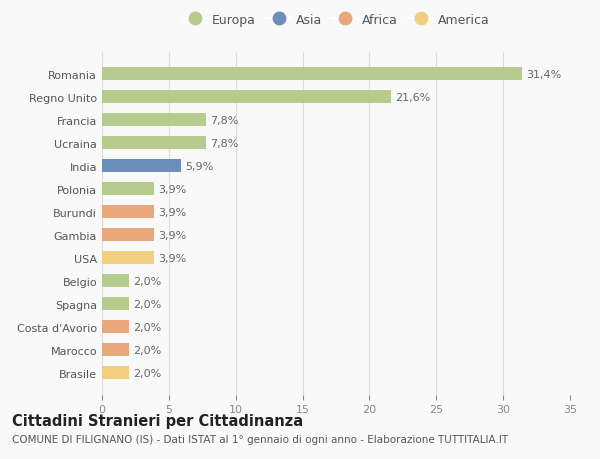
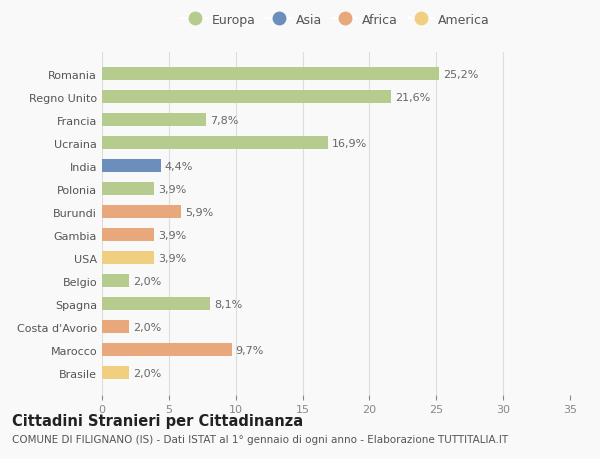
Romania: 31,4% -> 25,2%
Ucraina: 7,8% -> 16,9%
India: 5,9% -> 4,4%
Burundi: 3,9% -> 5,9%
Spagna: 2,0% -> 8,1%
Marocco: 2,0% -> 9,7%
